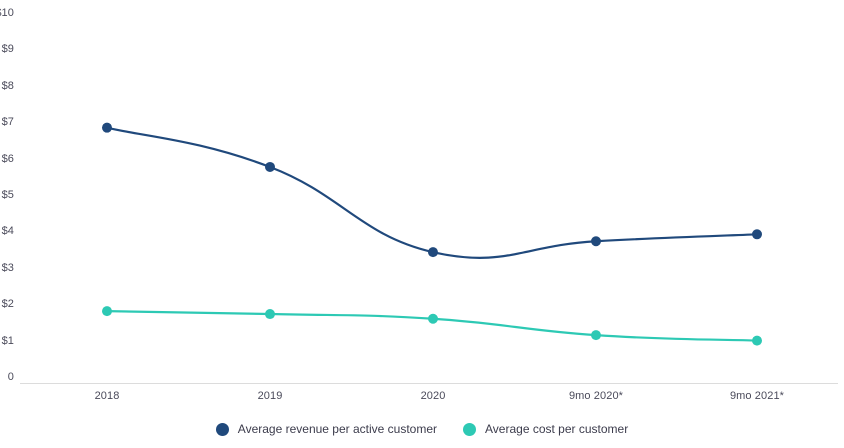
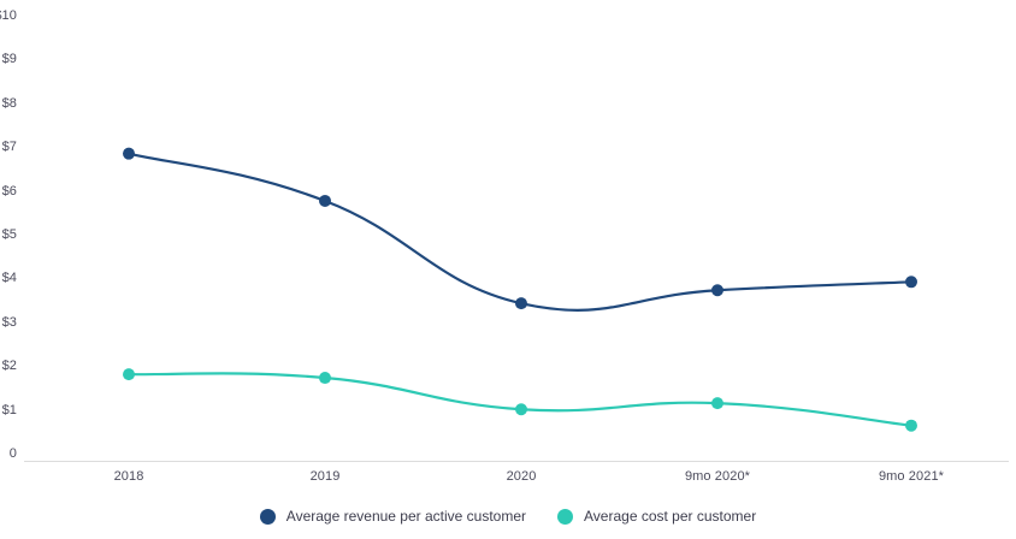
Average cost per customer/2020: $1.6 -> $1.0
Average cost per customer/9mo 2021*: $1.0 -> $0.6
